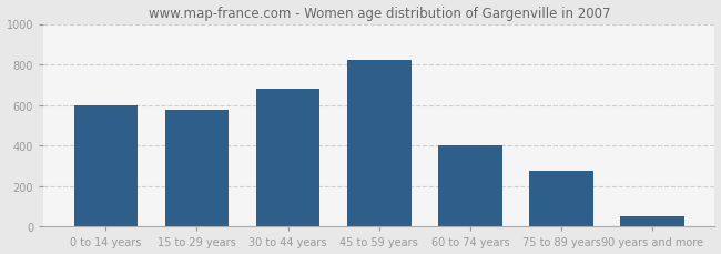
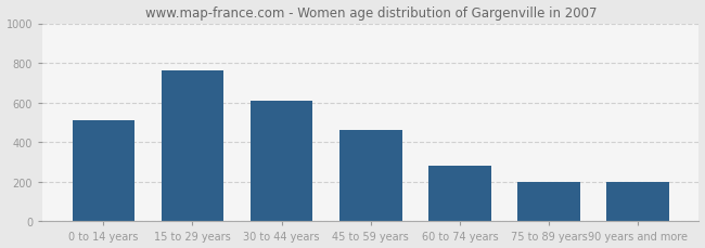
0 to 14 years: 600 -> 510
15 to 29 years: 580 -> 760
30 to 44 years: 680 -> 610
45 to 59 years: 820 -> 460
60 to 74 years: 400 -> 280
75 to 89 years: 280 -> 200
90 years and more: 50 -> 200
